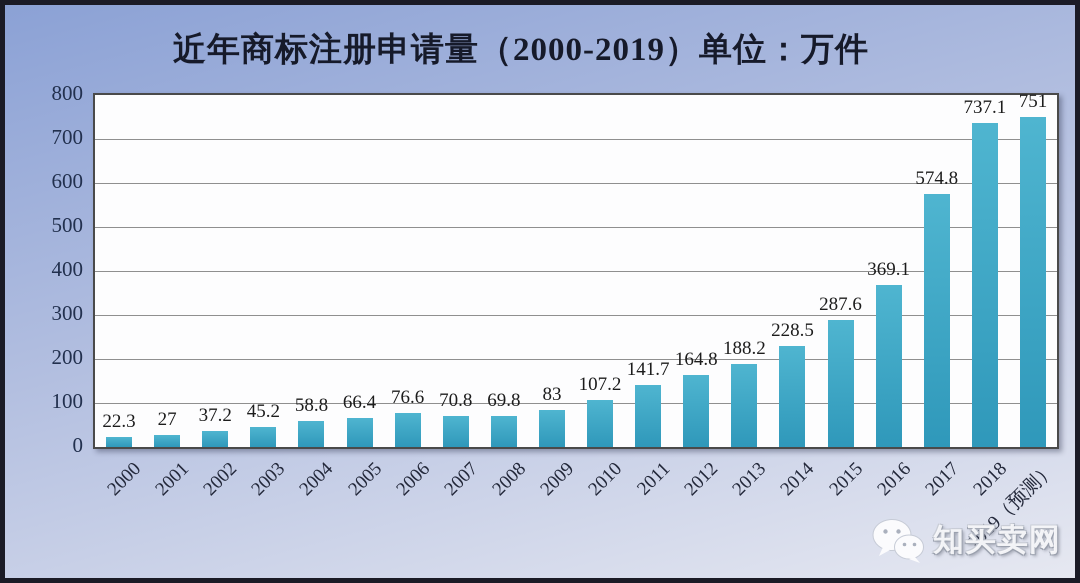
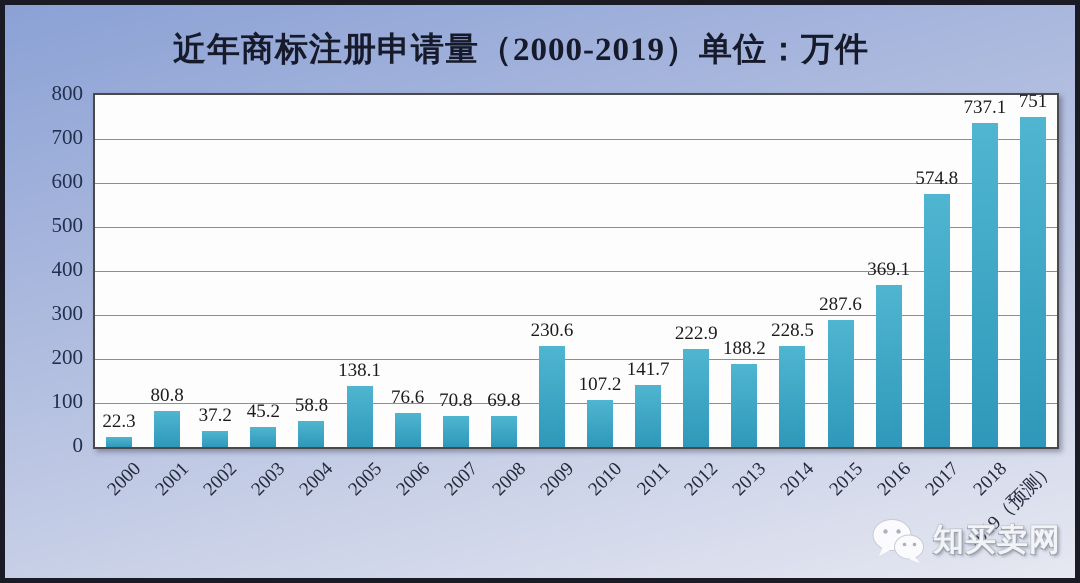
2001: 27 -> 80.8
2005: 66.4 -> 138.1
2009: 83 -> 230.6
2012: 164.8 -> 222.9
